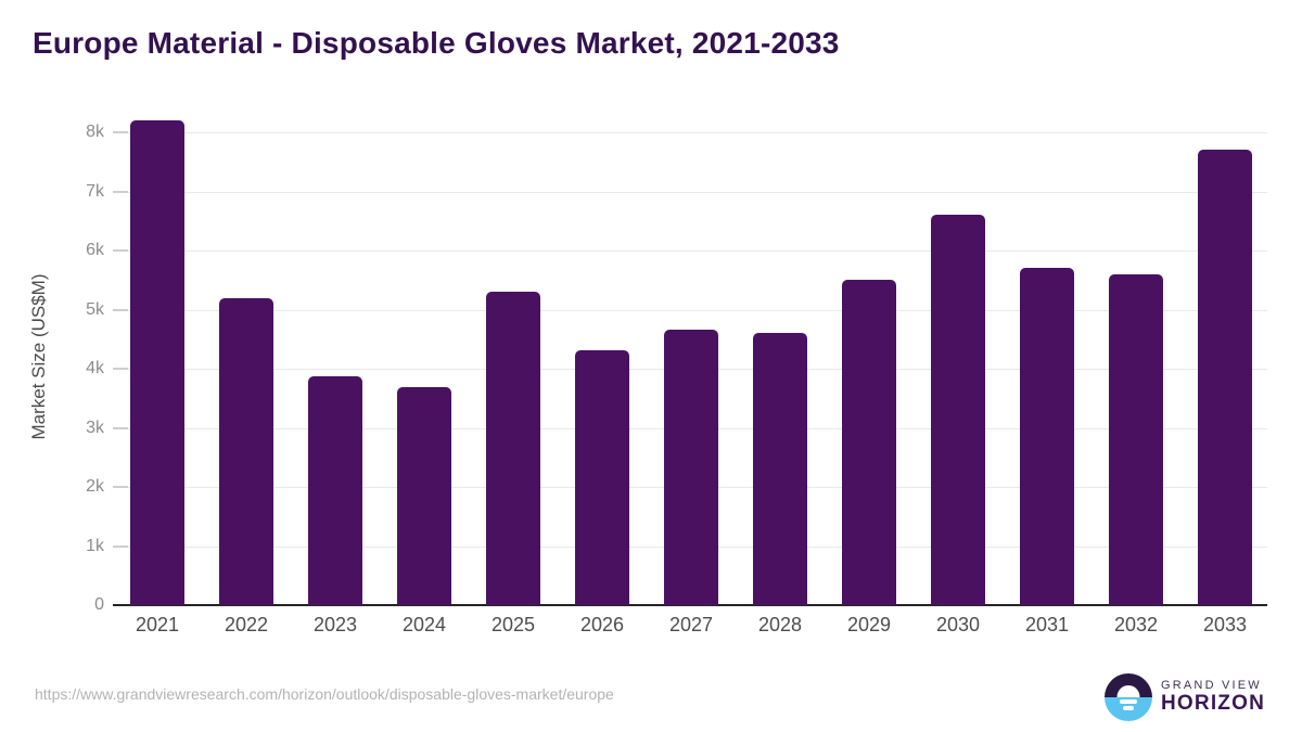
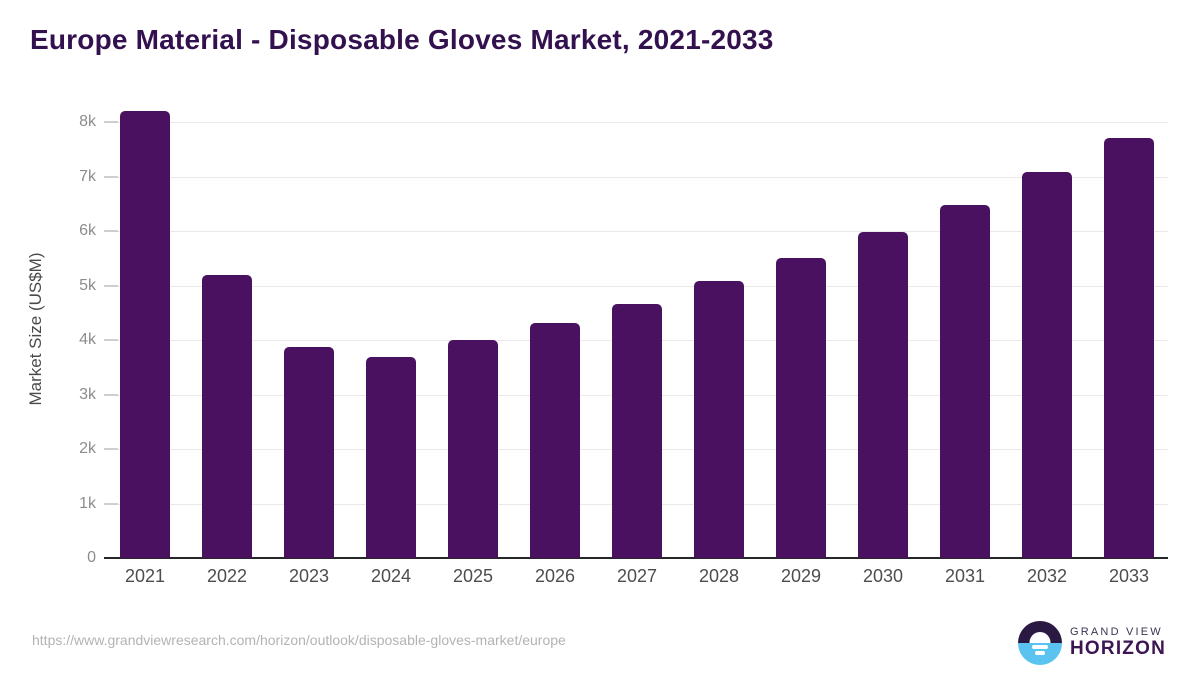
2025: 5.3k -> 4.0k
2028: 4.6k -> 5.1k
2030: 6.6k -> 6.0k
2031: 5.7k -> 6.5k
2032: 5.6k -> 7.1k
